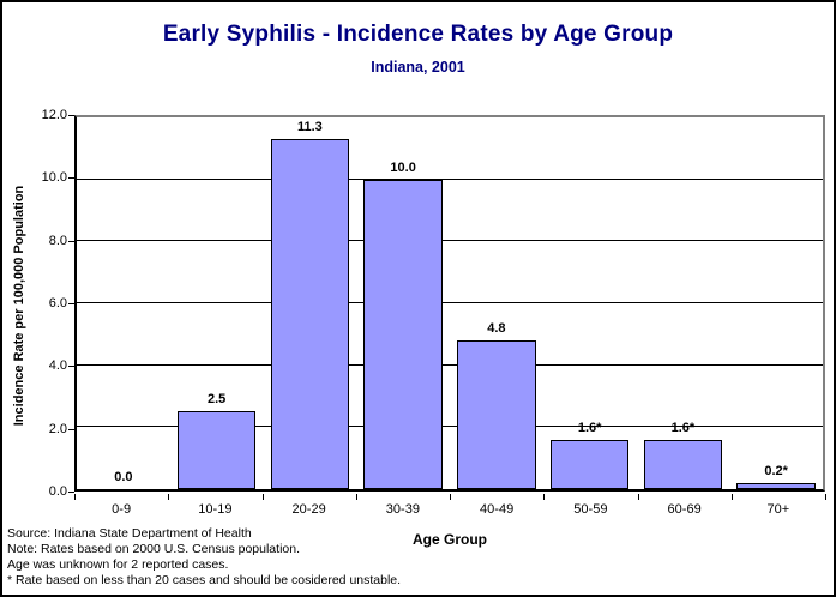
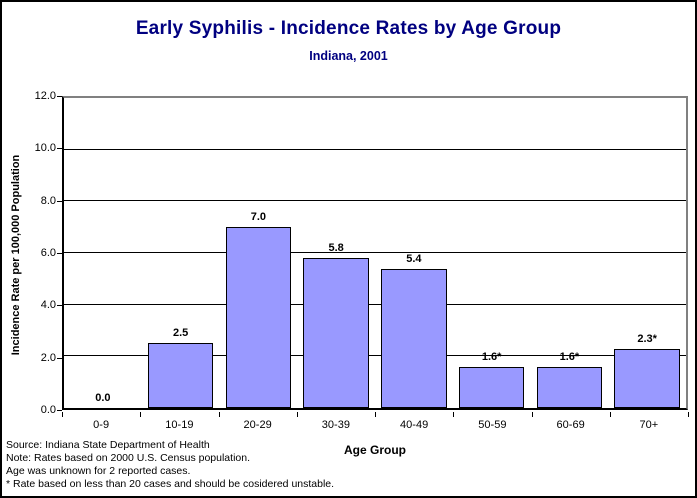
20-29: 11.3 -> 7.0
30-39: 10.0 -> 5.8
40-49: 4.8 -> 5.4
70+: 0.2 -> 2.3
